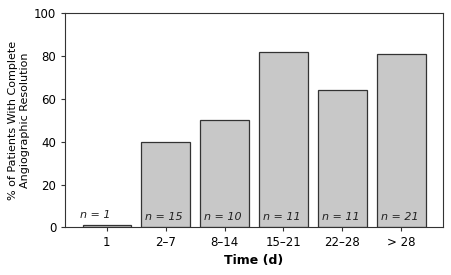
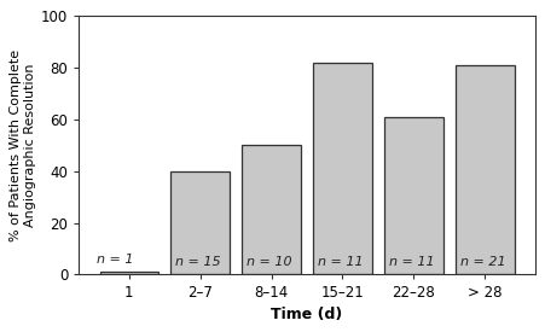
22–28: 64 -> 61
